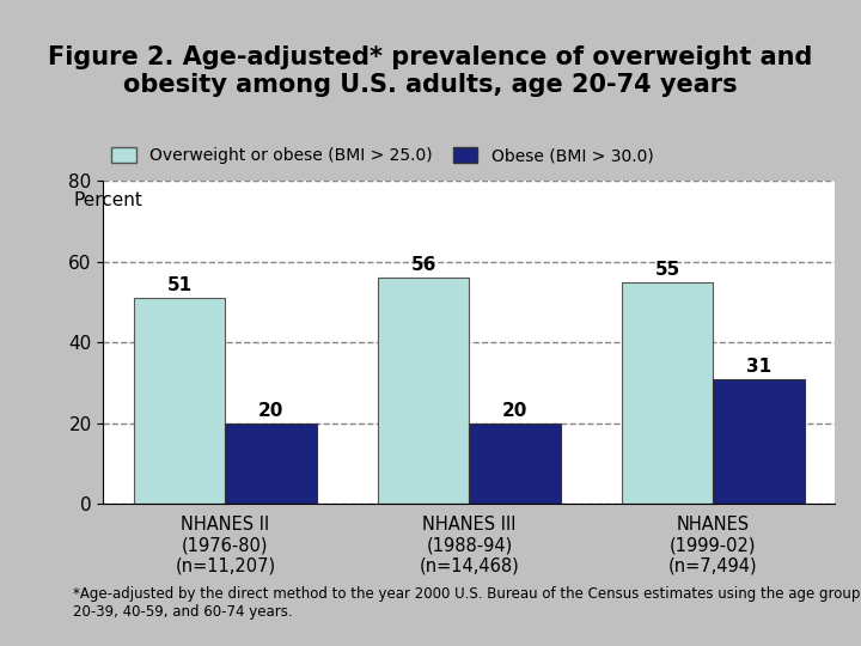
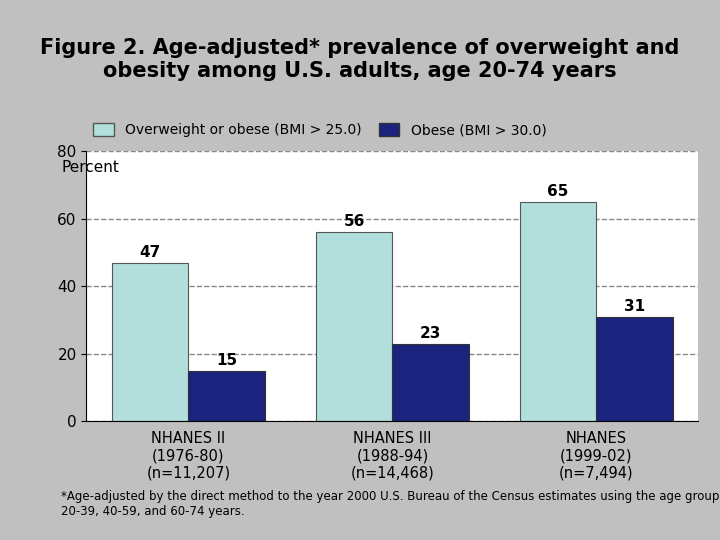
Overweight or obese (BMI > 25.0)/NHANES II (1976-80) (n=11,207): 51 -> 47
Obese (BMI > 30.0)/NHANES II (1976-80) (n=11,207): 20 -> 15
Obese (BMI > 30.0)/NHANES III (1988-94) (n=14,468): 20 -> 23
Overweight or obese (BMI > 25.0)/NHANES (1999-02) (n=7,494): 55 -> 65
